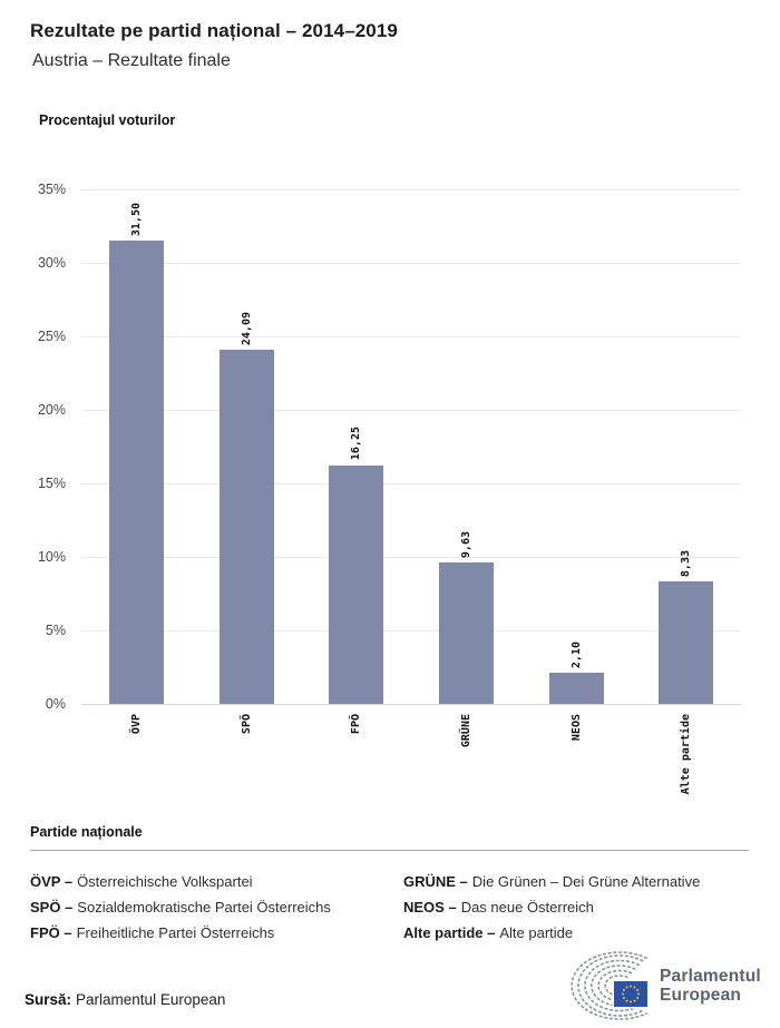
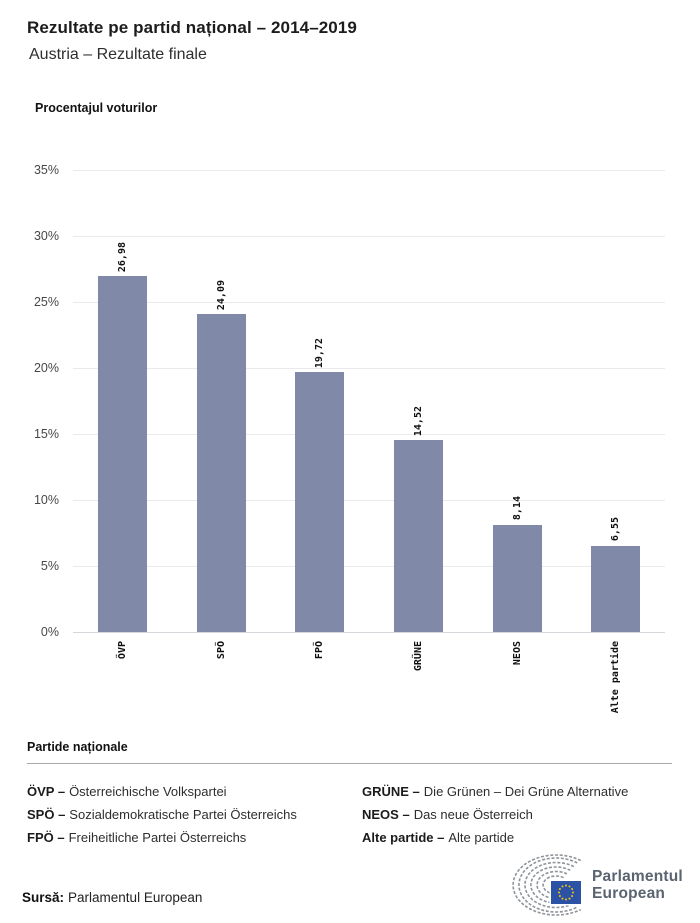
ÖVP: 31,50 -> 26,98
FPÖ: 16,25 -> 19,72
GRÜNE: 9,63 -> 14,52
NEOS: 2,10 -> 8,14
Alte partide: 8,33 -> 6,55
